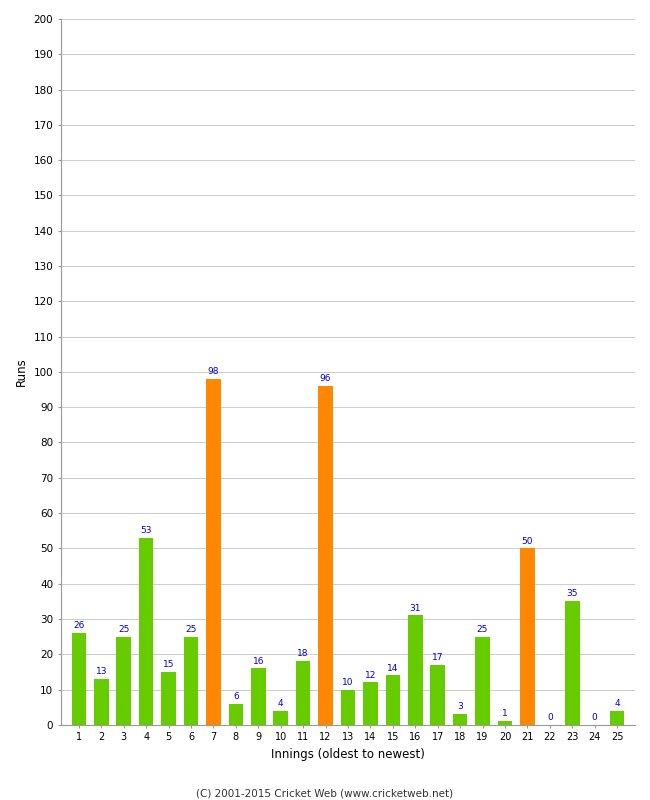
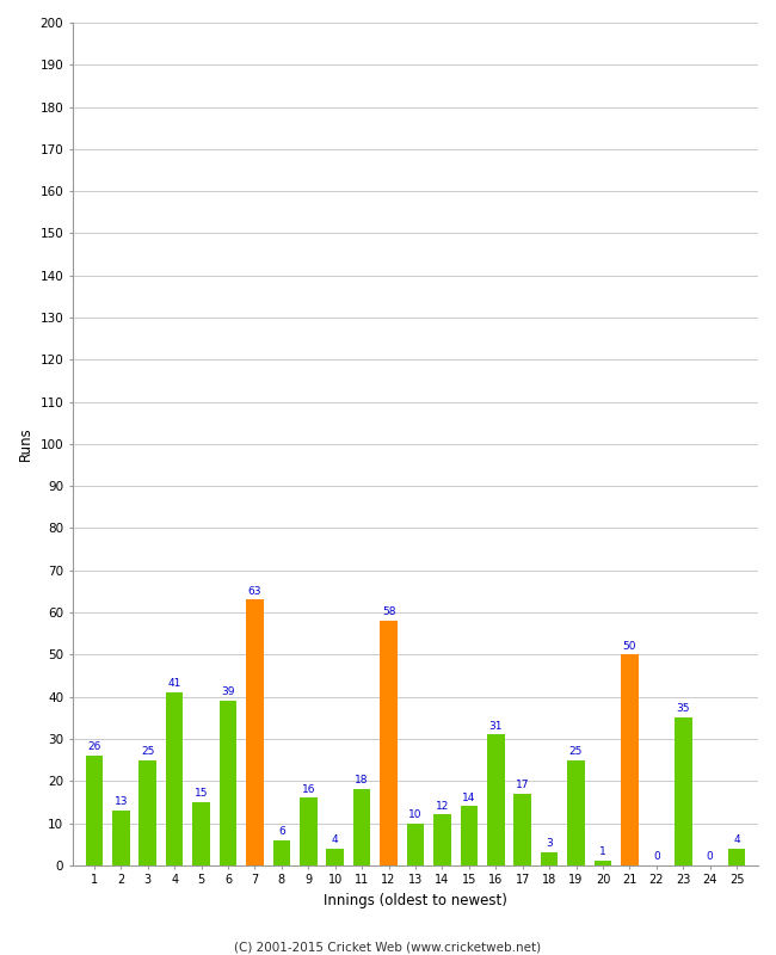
4: 53 -> 41
6: 25 -> 39
7: 98 -> 63
12: 96 -> 58
